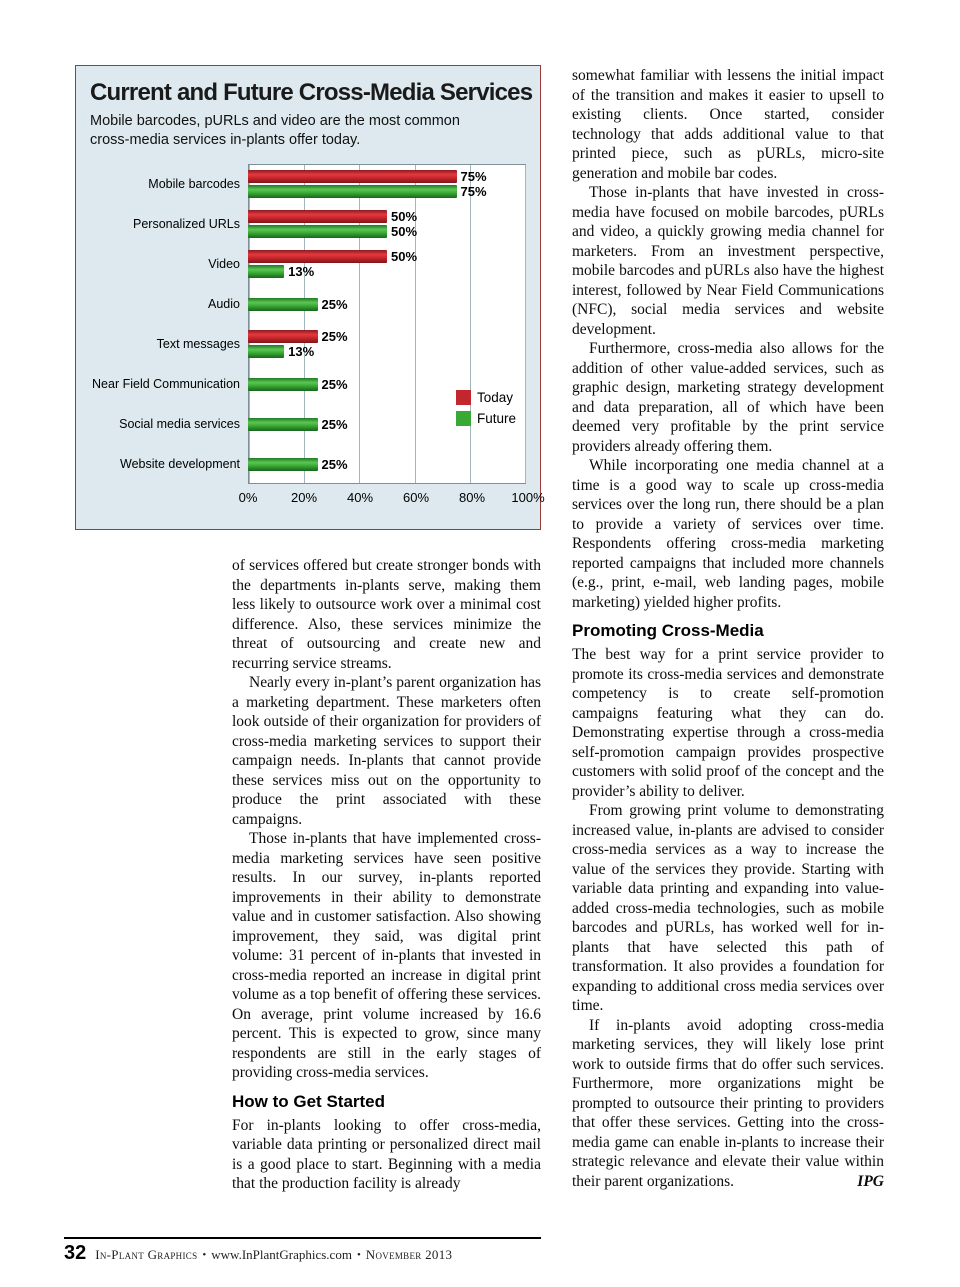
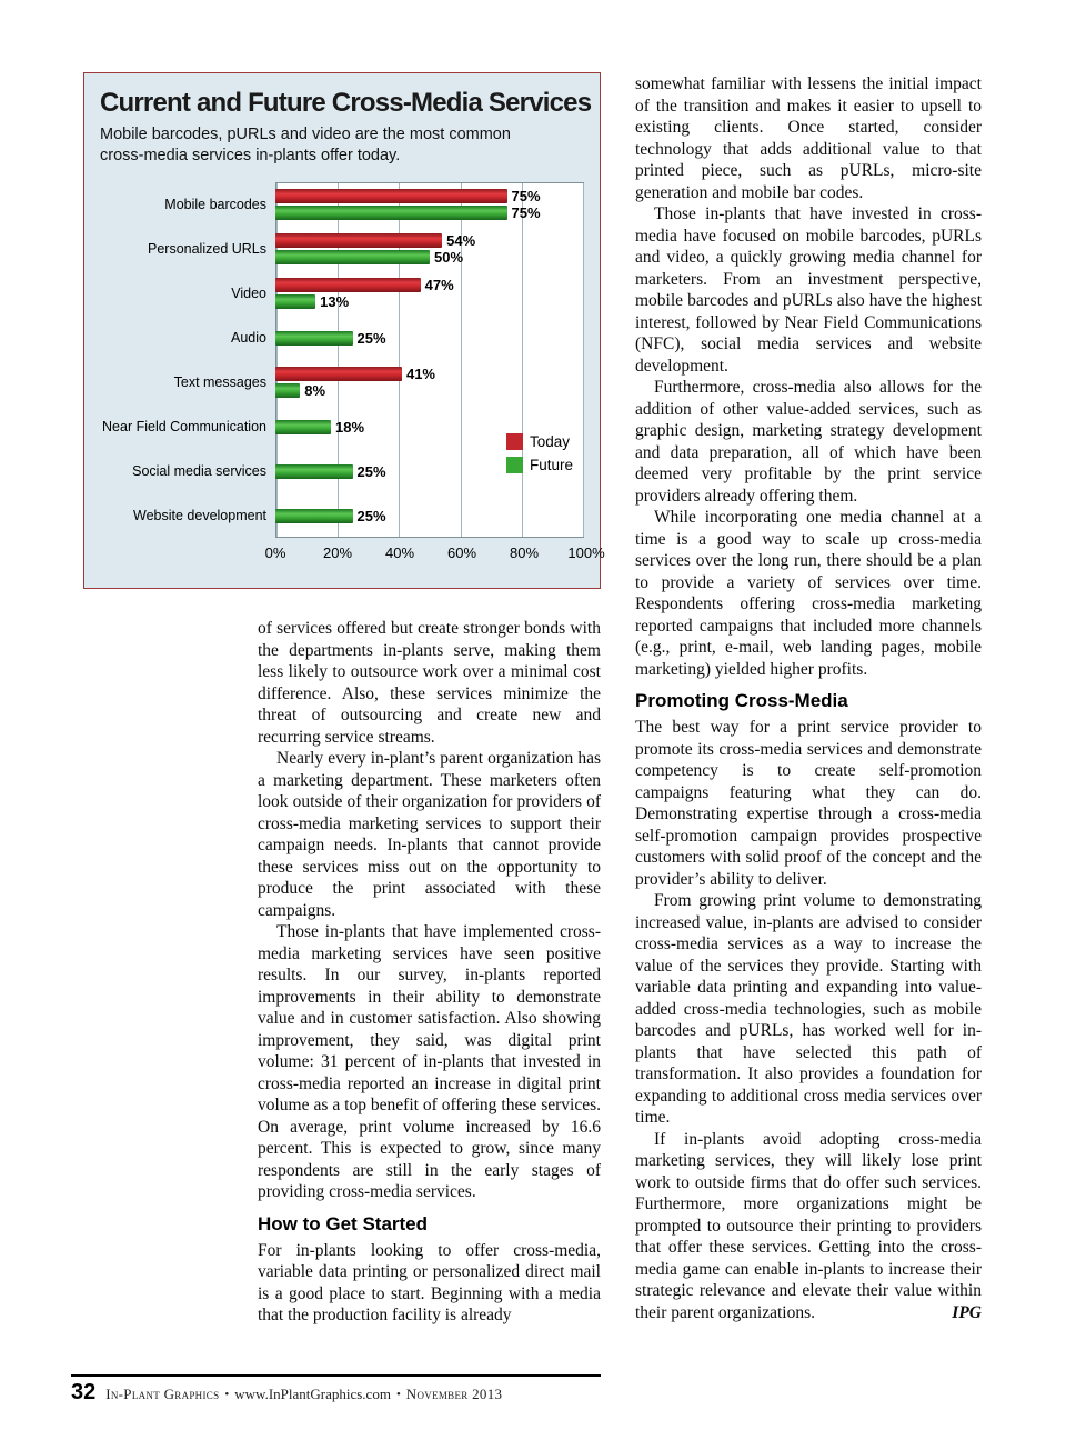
Today/Personalized URLs: 50% -> 54%
Today/Video: 50% -> 47%
Today/Text messages: 25% -> 41%
Future/Text messages: 13% -> 8%
Future/Near Field Communication: 25% -> 18%
